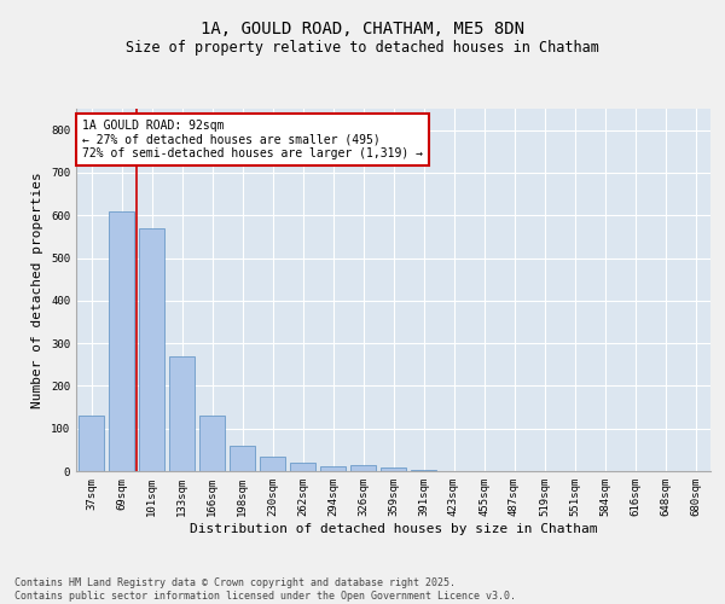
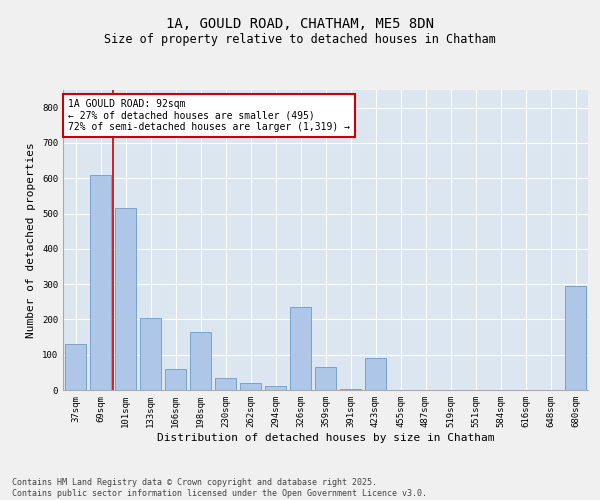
101sqm: 570 -> 515
133sqm: 270 -> 205
166sqm: 130 -> 60
198sqm: 60 -> 165
326sqm: 14 -> 235
359sqm: 8 -> 65
423sqm: 1 -> 90
680sqm: 1 -> 295
